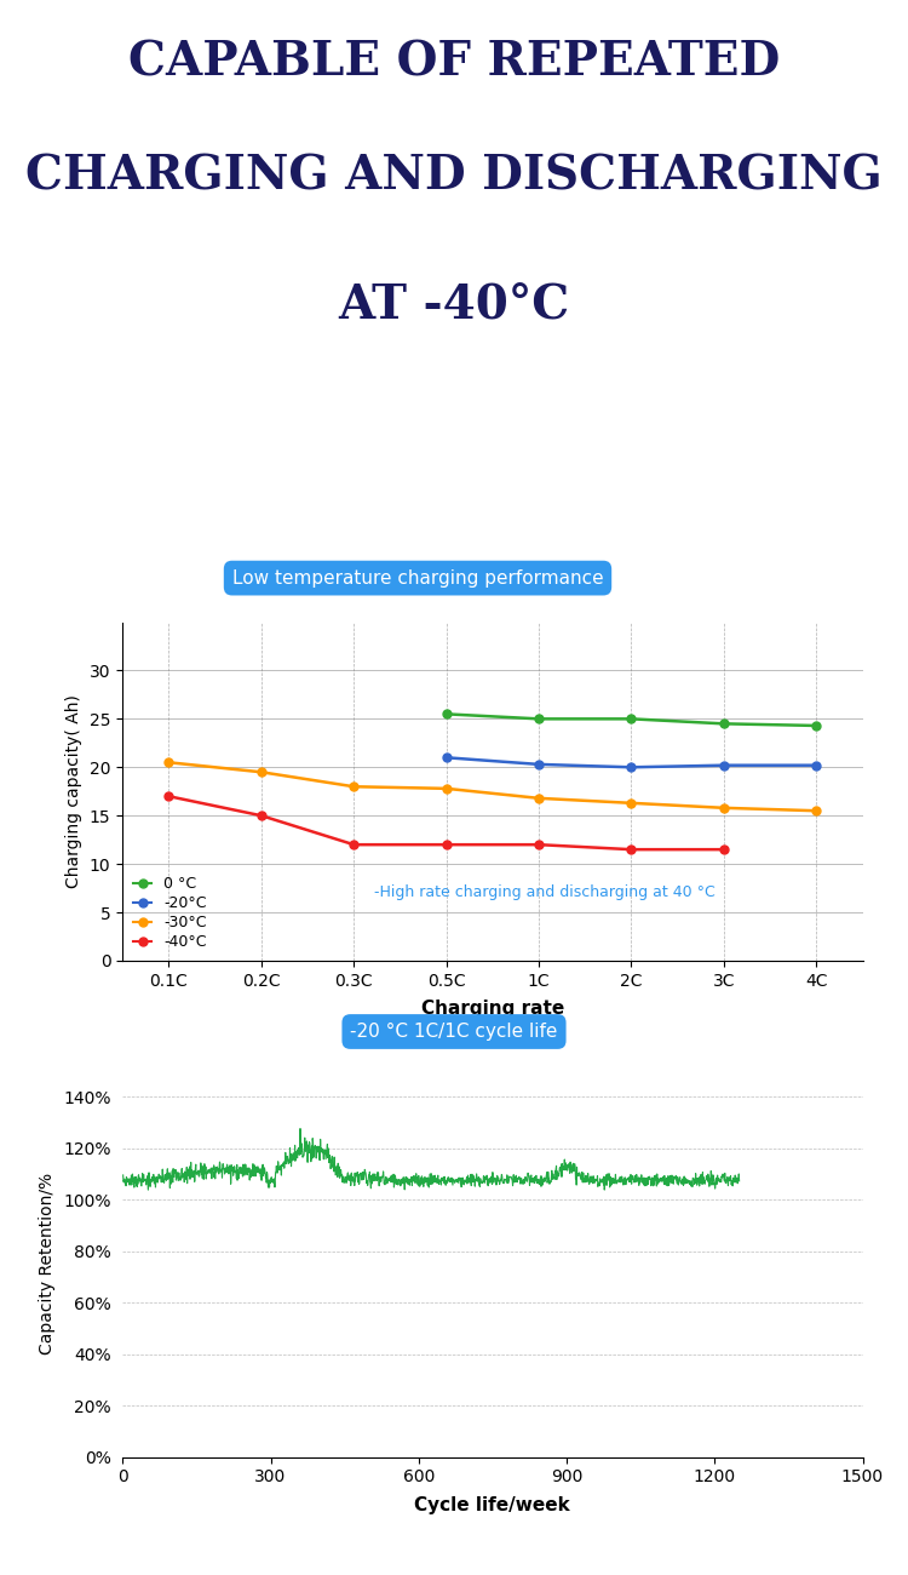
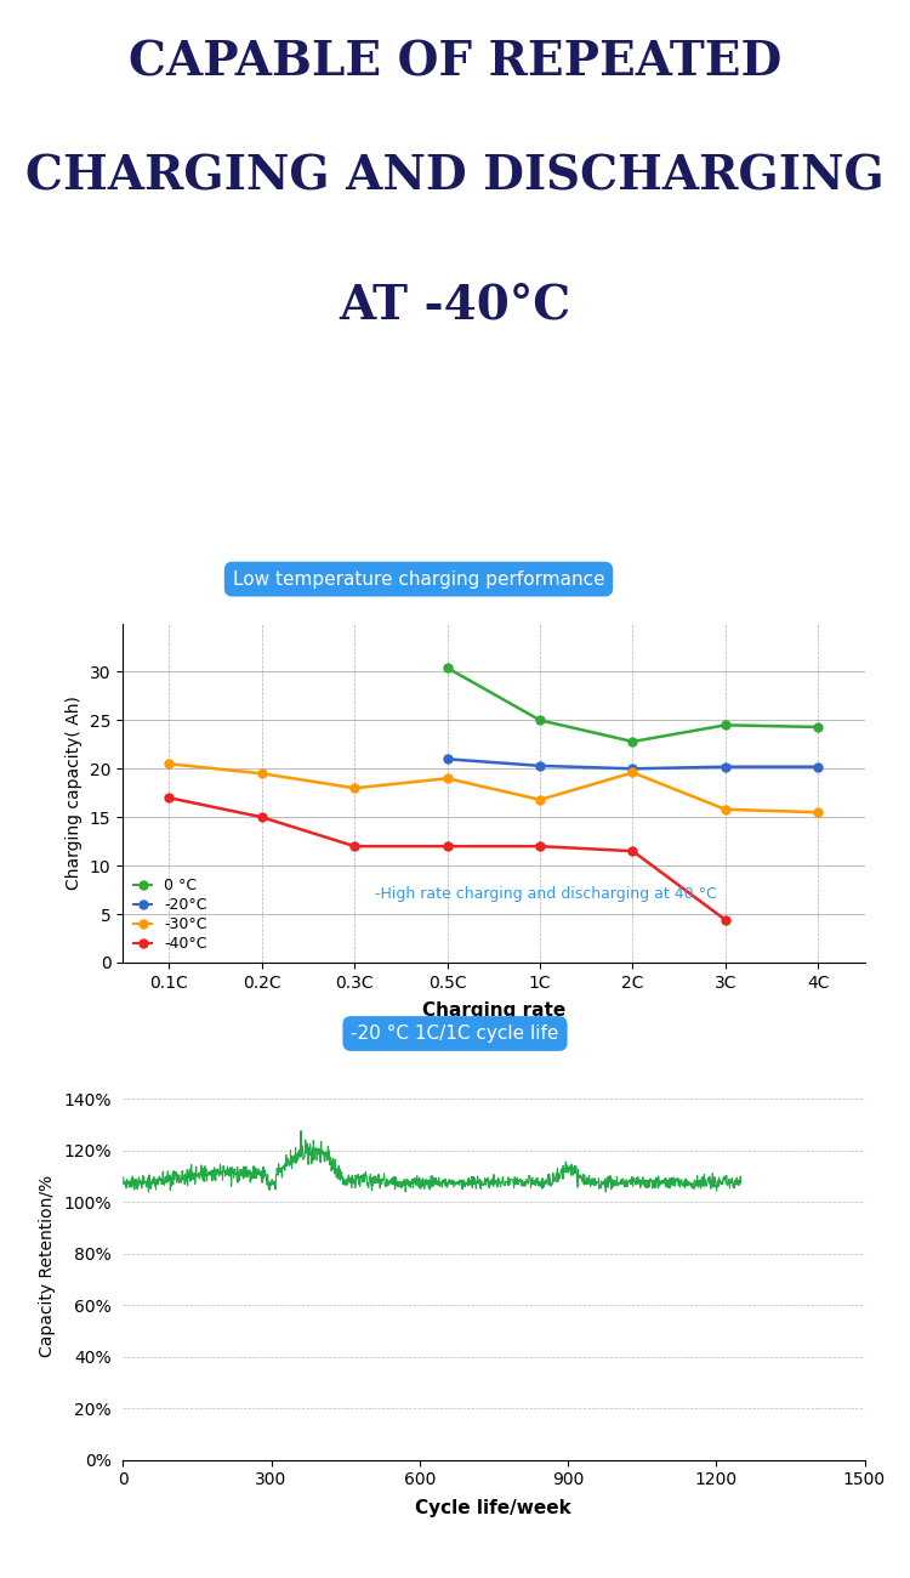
0 °C/0.5C: 25.5 -> 30.4
-30°C/0.5C: 17.8 -> 19.0
0 °C/2C: 25.0 -> 22.8
-30°C/2C: 16.3 -> 19.6
-40°C/3C: 11.5 -> 4.4
